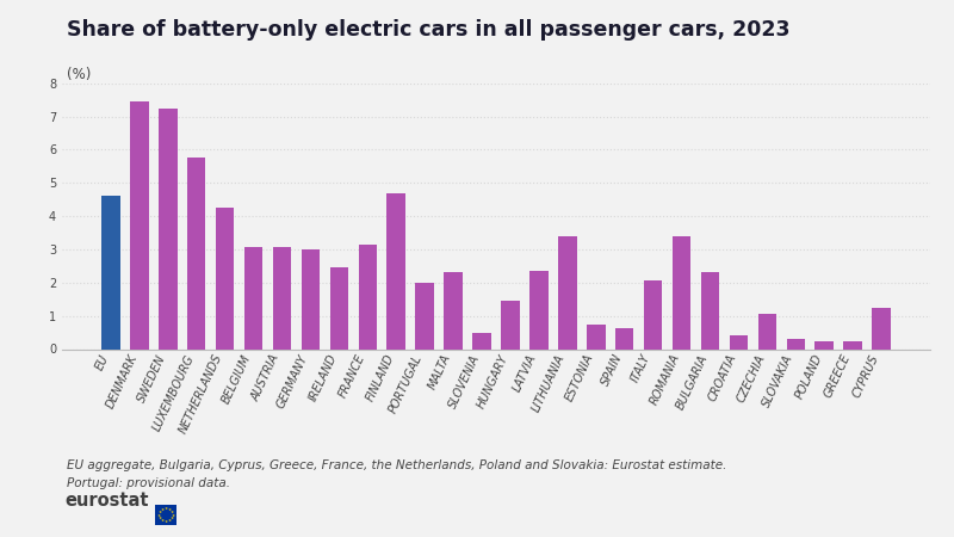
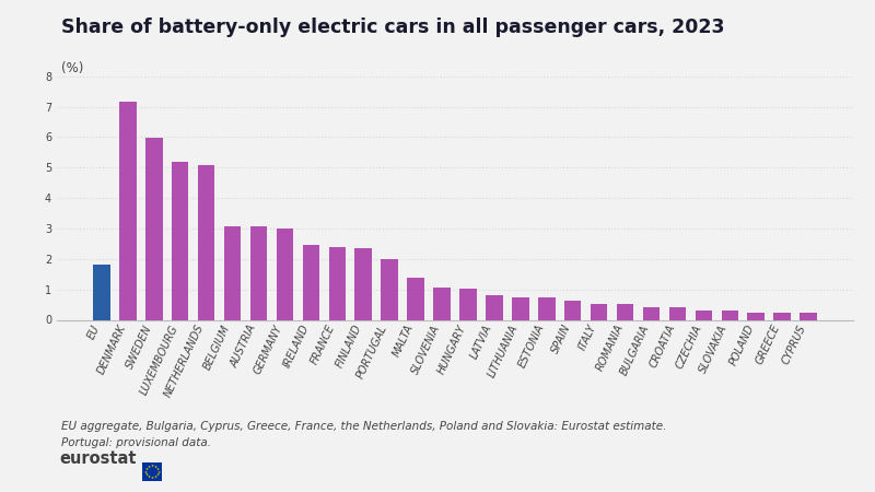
EU: 4.60 -> 1.80
DENMARK: 7.45 -> 7.15
SWEDEN: 7.25 -> 5.97
LUXEMBOURG: 5.75 -> 5.20
NETHERLANDS: 4.25 -> 5.08
FRANCE: 3.15 -> 2.38
FINLAND: 4.70 -> 2.37
MALTA: 2.30 -> 1.40
SLOVENIA: 0.50 -> 1.05
HUNGARY: 1.45 -> 1.04
LATVIA: 2.35 -> 0.82
LITHUANIA: 3.40 -> 0.75
ITALY: 2.05 -> 0.52
ROMANIA: 3.40 -> 0.52
BULGARIA: 2.30 -> 0.42
CZECHIA: 1.05 -> 0.32
CYPRUS: 1.25 -> 0.22
